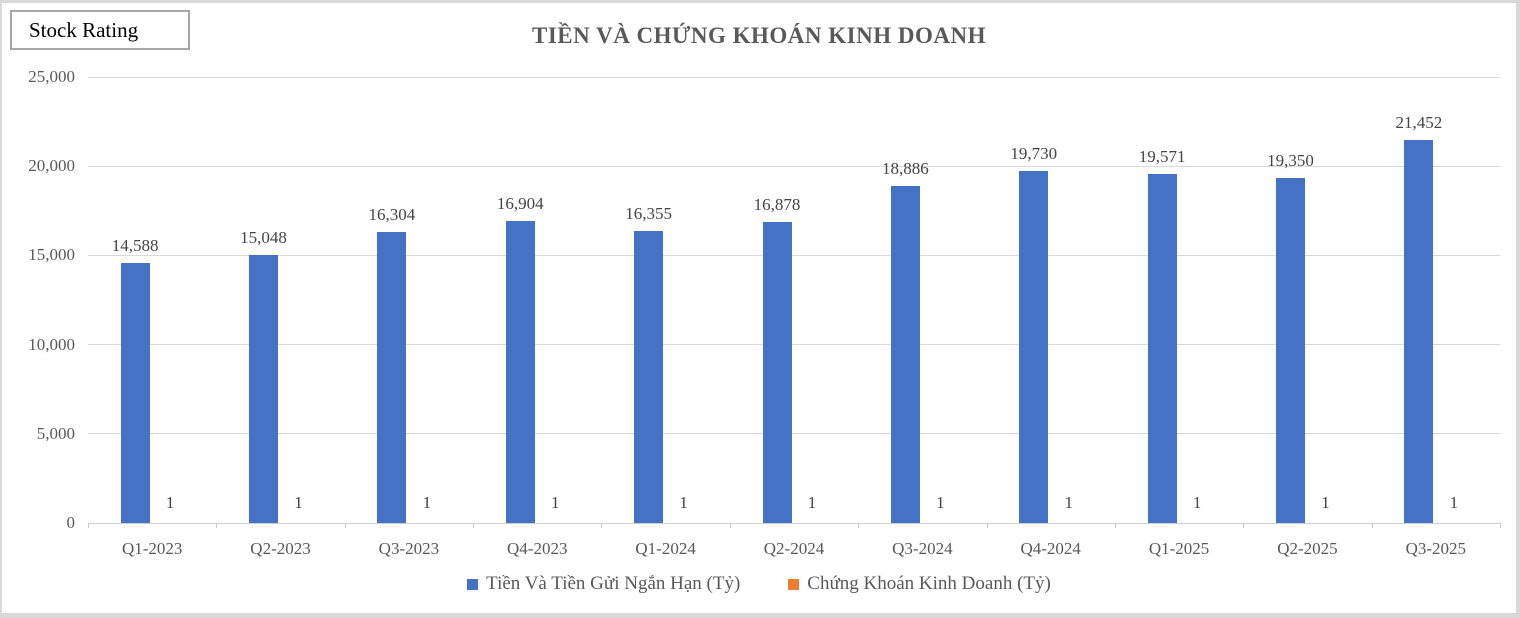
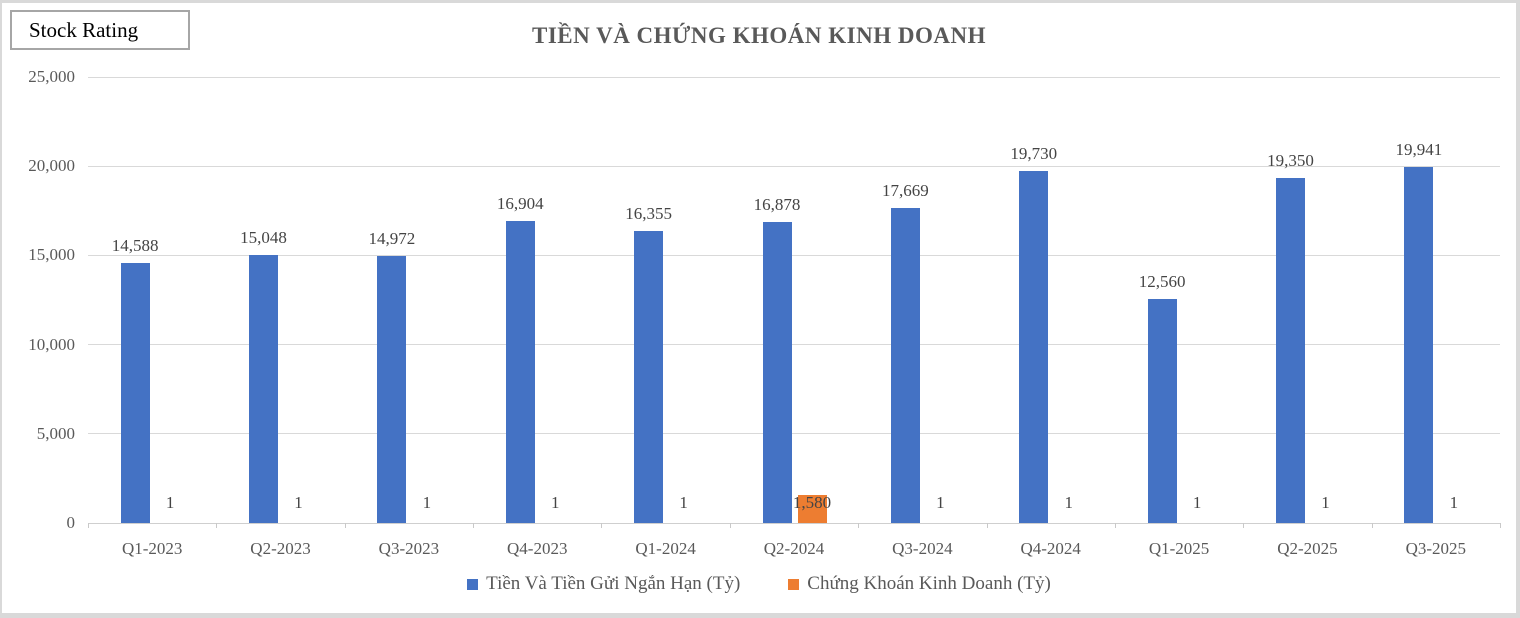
Tiền Và Tiền Gửi Ngắn Hạn (Tỷ)/Q3-2023: 16,304 -> 14,972
Chứng Khoán Kinh Doanh (Tỷ)/Q2-2024: 1 -> 1,580
Tiền Và Tiền Gửi Ngắn Hạn (Tỷ)/Q3-2024: 18,886 -> 17,669
Tiền Và Tiền Gửi Ngắn Hạn (Tỷ)/Q1-2025: 19,571 -> 12,560
Tiền Và Tiền Gửi Ngắn Hạn (Tỷ)/Q3-2025: 21,452 -> 19,941
